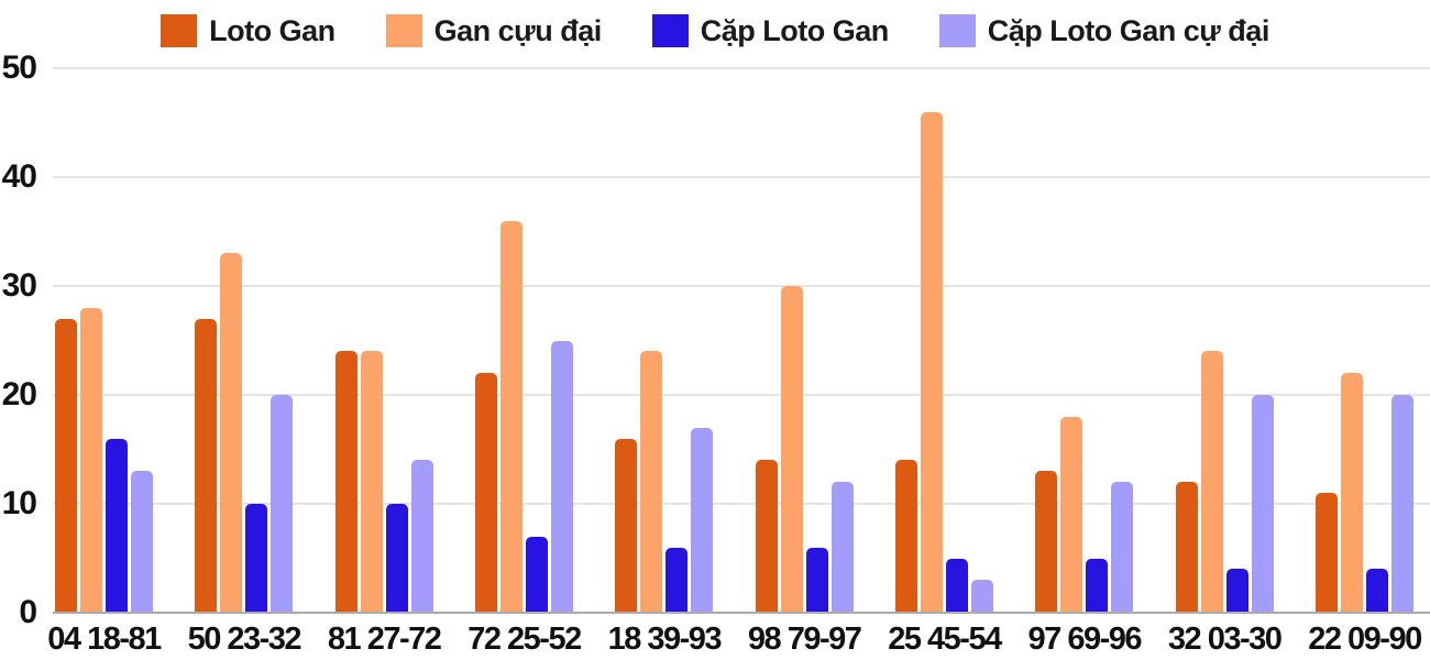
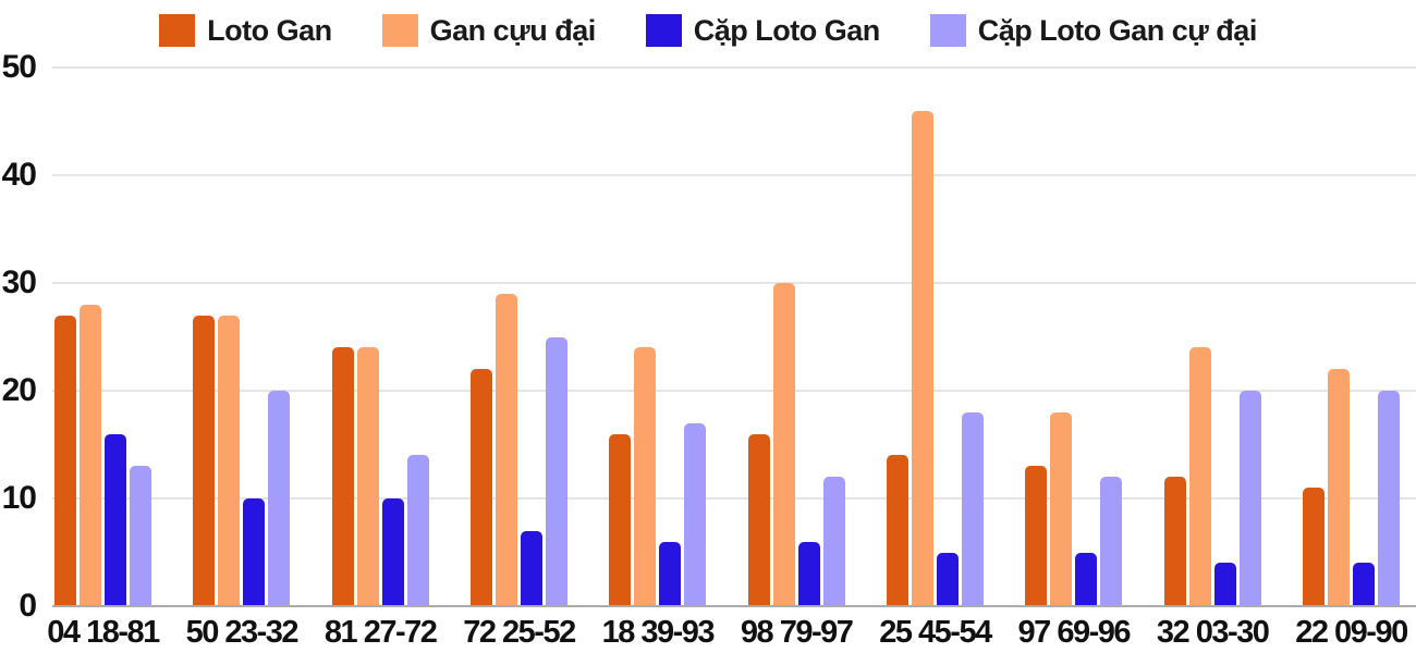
Gan cựu đại/50 23-32: 33 -> 27
Gan cựu đại/72 25-52: 36 -> 29
Loto Gan/98 79-97: 14 -> 16
Cặp Loto Gan cự đại/25 45-54: 3 -> 18
